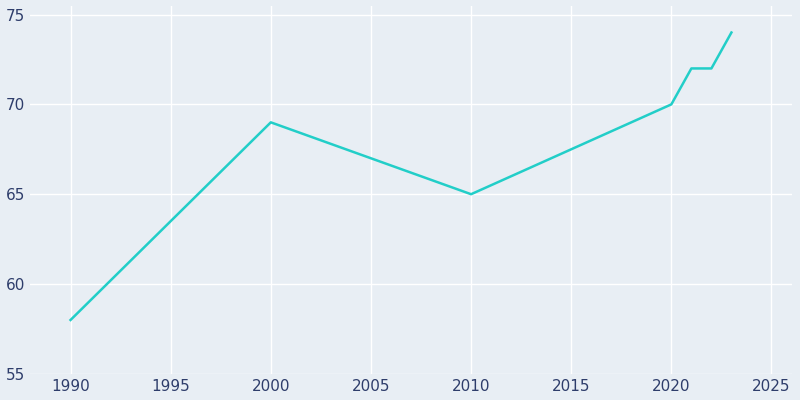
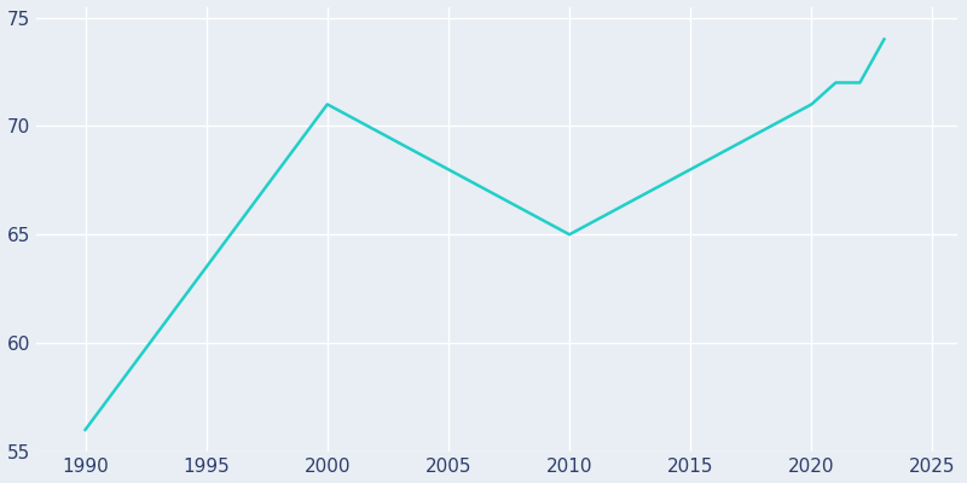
1990: 58 -> 56
2000: 69 -> 71
2020: 70 -> 71
